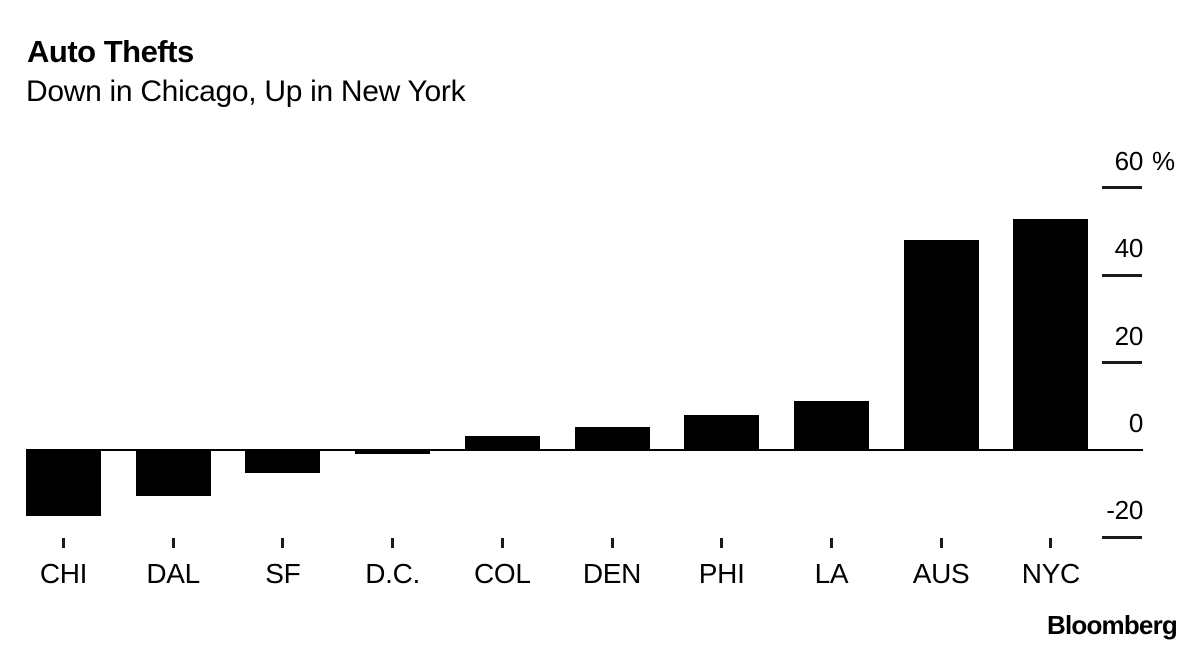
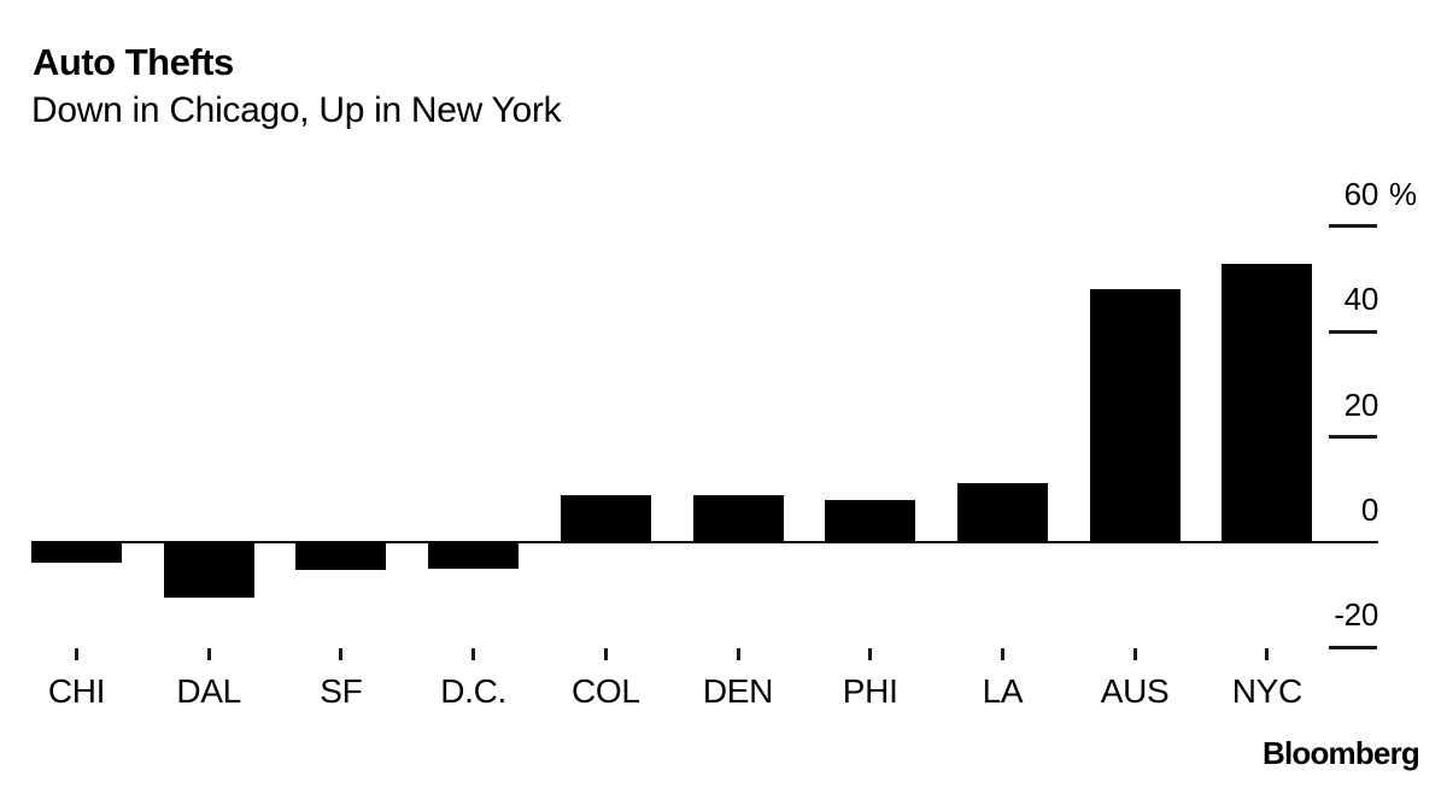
CHI: -15 -> -4
D.C.: -1 -> -5
COL: 3 -> 9
DEN: 5 -> 9
